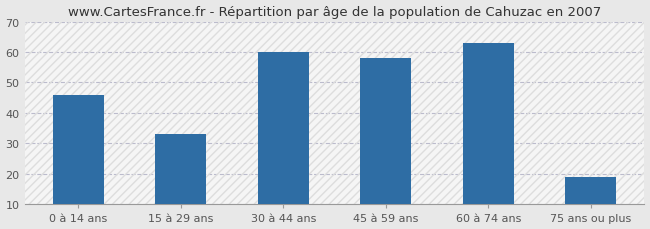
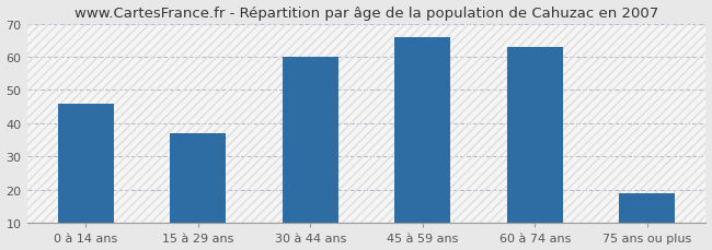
15 à 29 ans: 33 -> 37
45 à 59 ans: 58 -> 66
